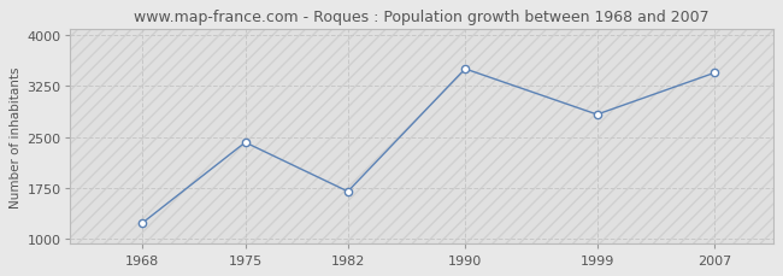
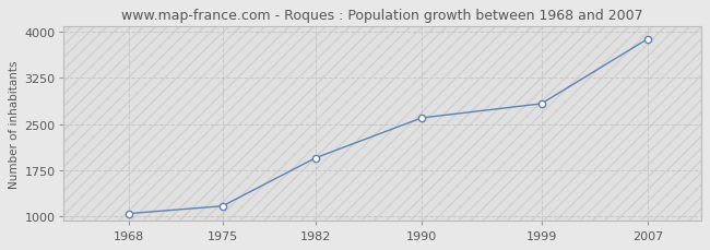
1968: 1240 -> 1050
1975: 2420 -> 1170
1982: 1700 -> 1950
1990: 3500 -> 2600
2007: 3440 -> 3880
